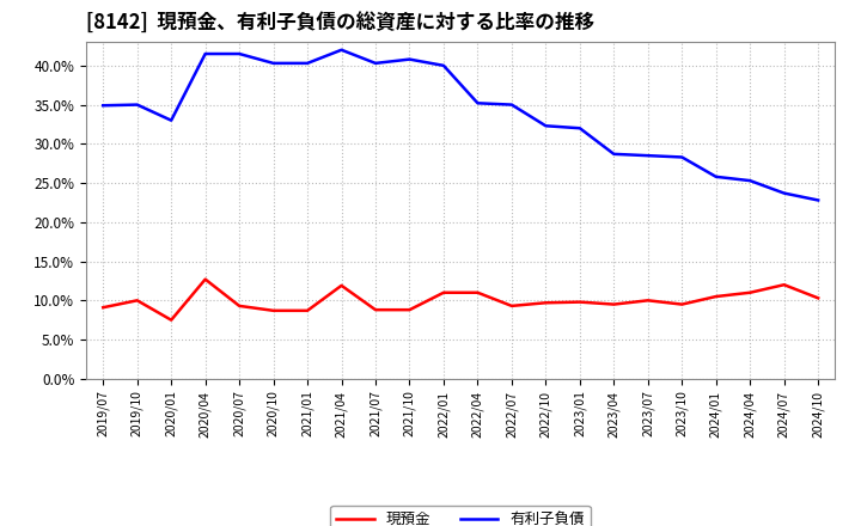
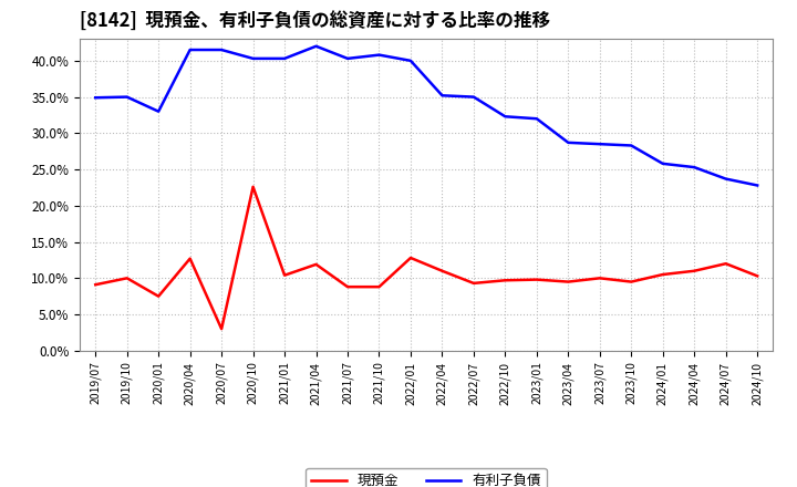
現預金/2020/07: 9.3% -> 3.0%
現預金/2020/10: 8.7% -> 22.6%
現預金/2021/01: 8.7% -> 10.4%
現預金/2022/01: 11.0% -> 12.8%
